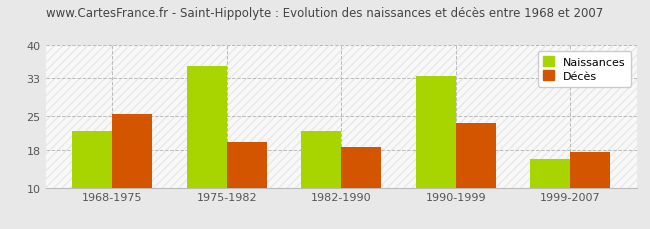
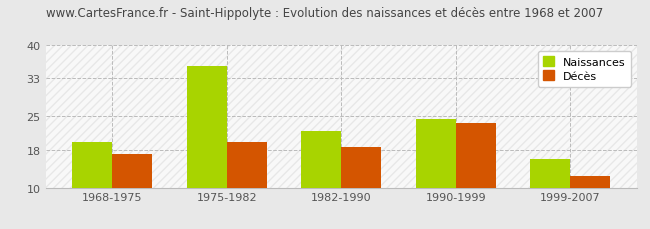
Naissances/1968-1975: 22.0 -> 19.5
Décès/1968-1975: 25.5 -> 17.0
Naissances/1990-1999: 33.5 -> 24.5
Décès/1999-2007: 17.5 -> 12.5
